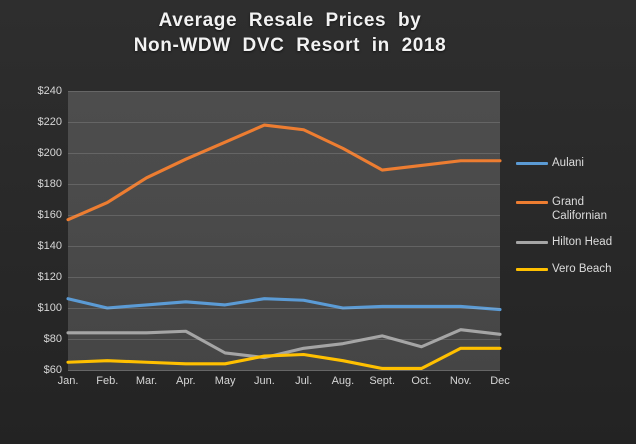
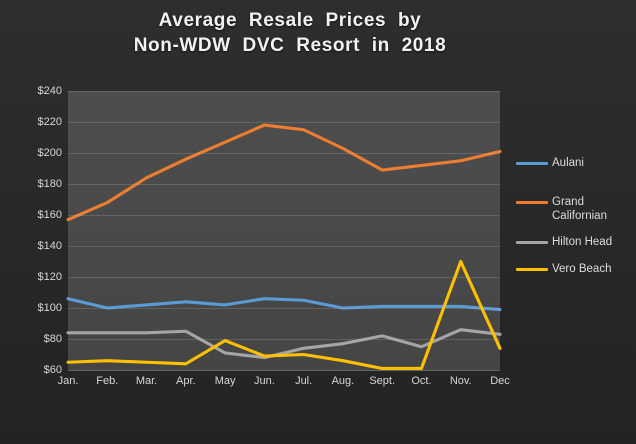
Vero Beach/May: $64 -> $79
Vero Beach/Nov.: $74 -> $130
Grand Californian/Dec: $195 -> $201
